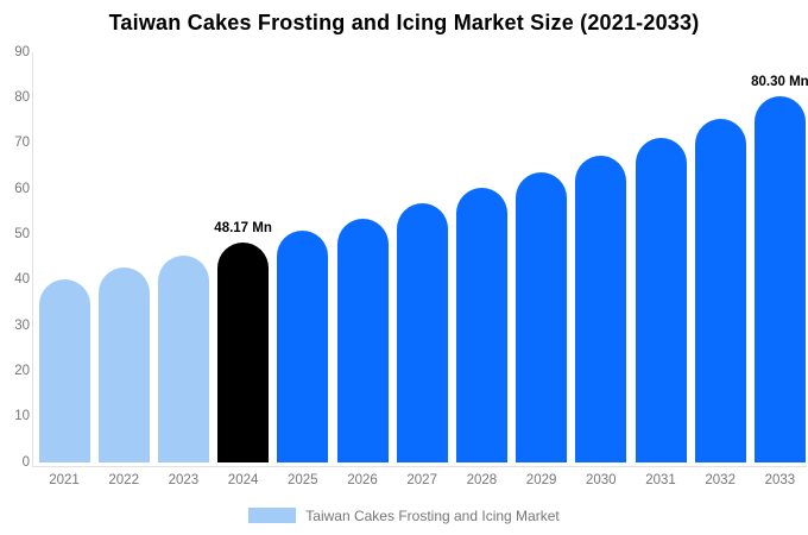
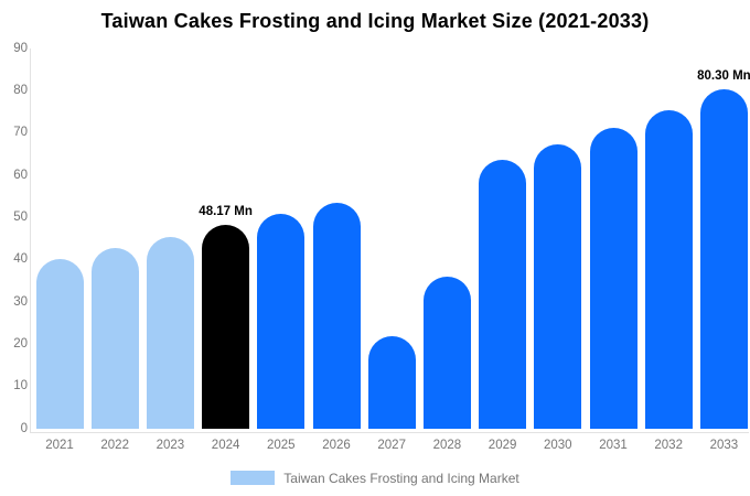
2027: 57 -> 22
2028: 60 -> 36
